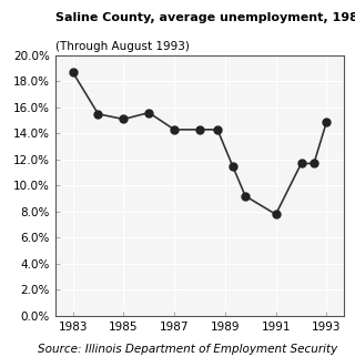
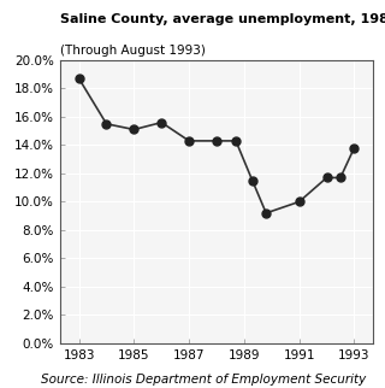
1991: 7.8% -> 10.0%
1993: 14.9% -> 13.8%
